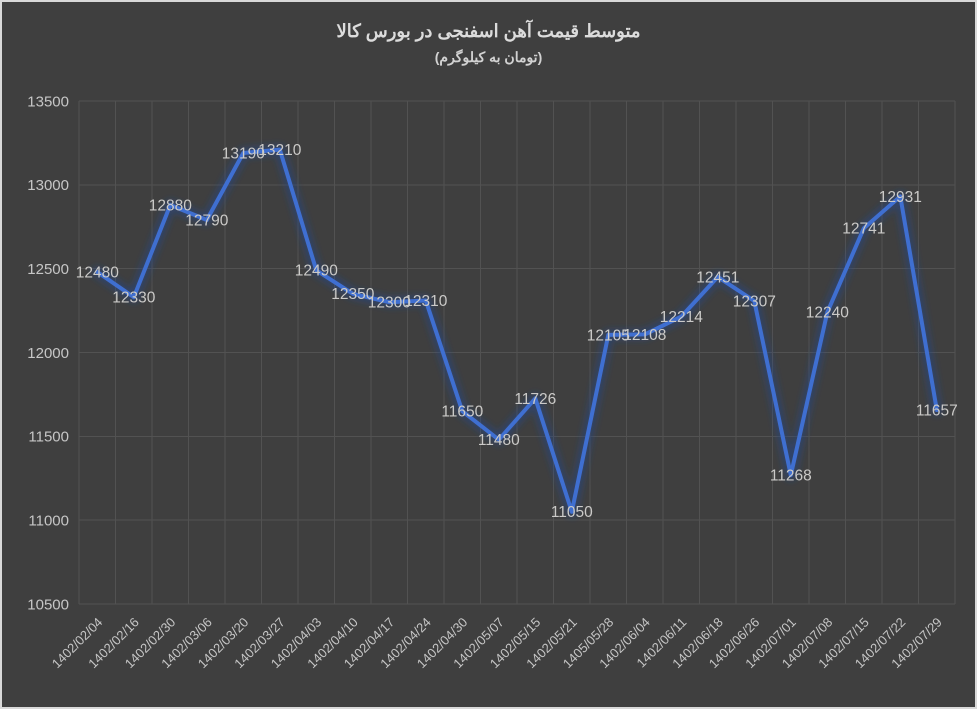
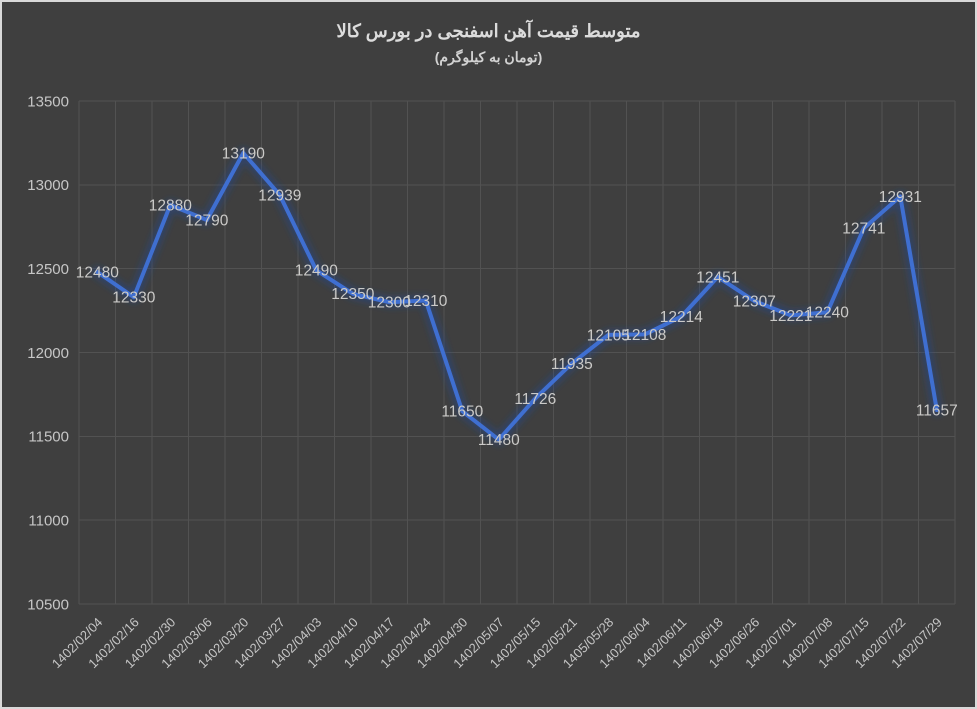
1402/03/27: 13210 -> 12939
1402/05/21: 11050 -> 11935
1402/07/01: 11268 -> 12221
